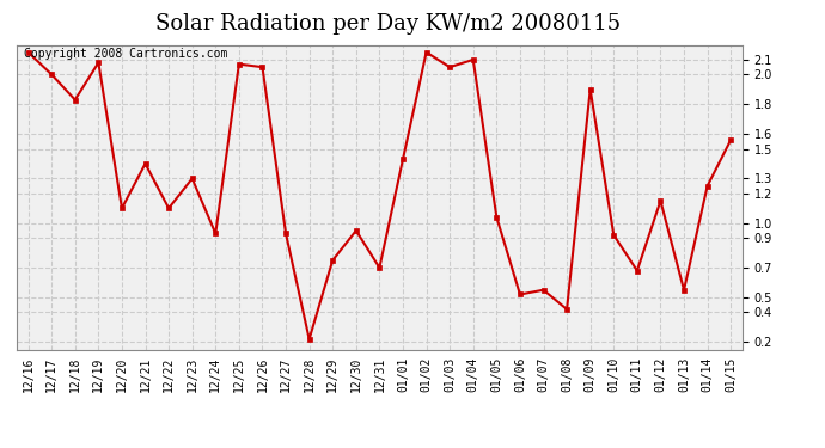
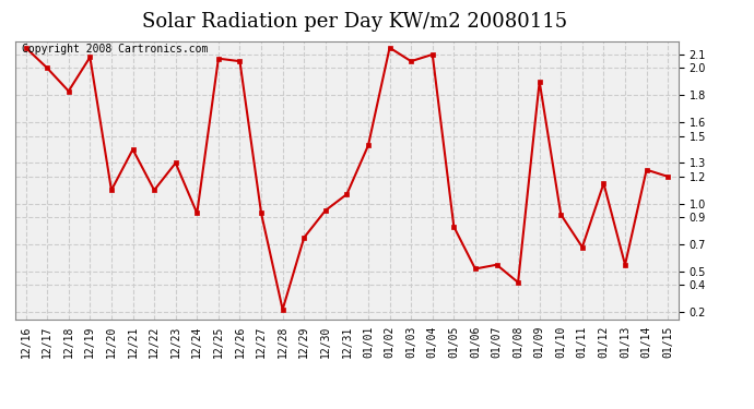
12/31: 0.70 -> 1.07
01/05: 1.04 -> 0.83
01/15: 1.56 -> 1.20
